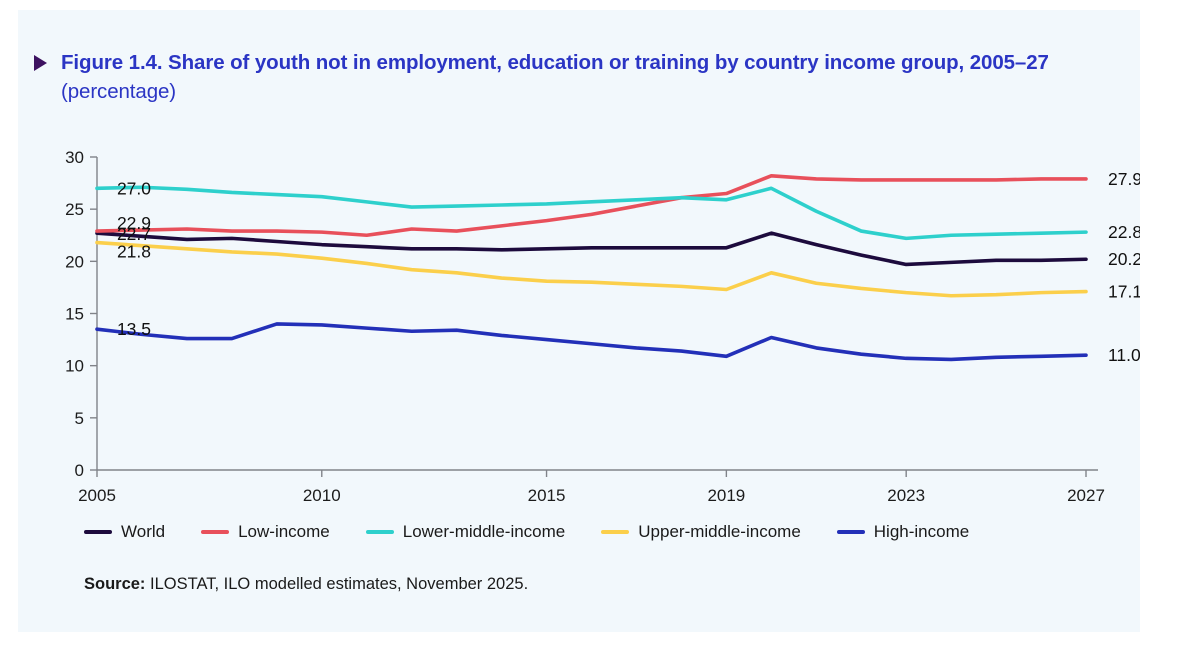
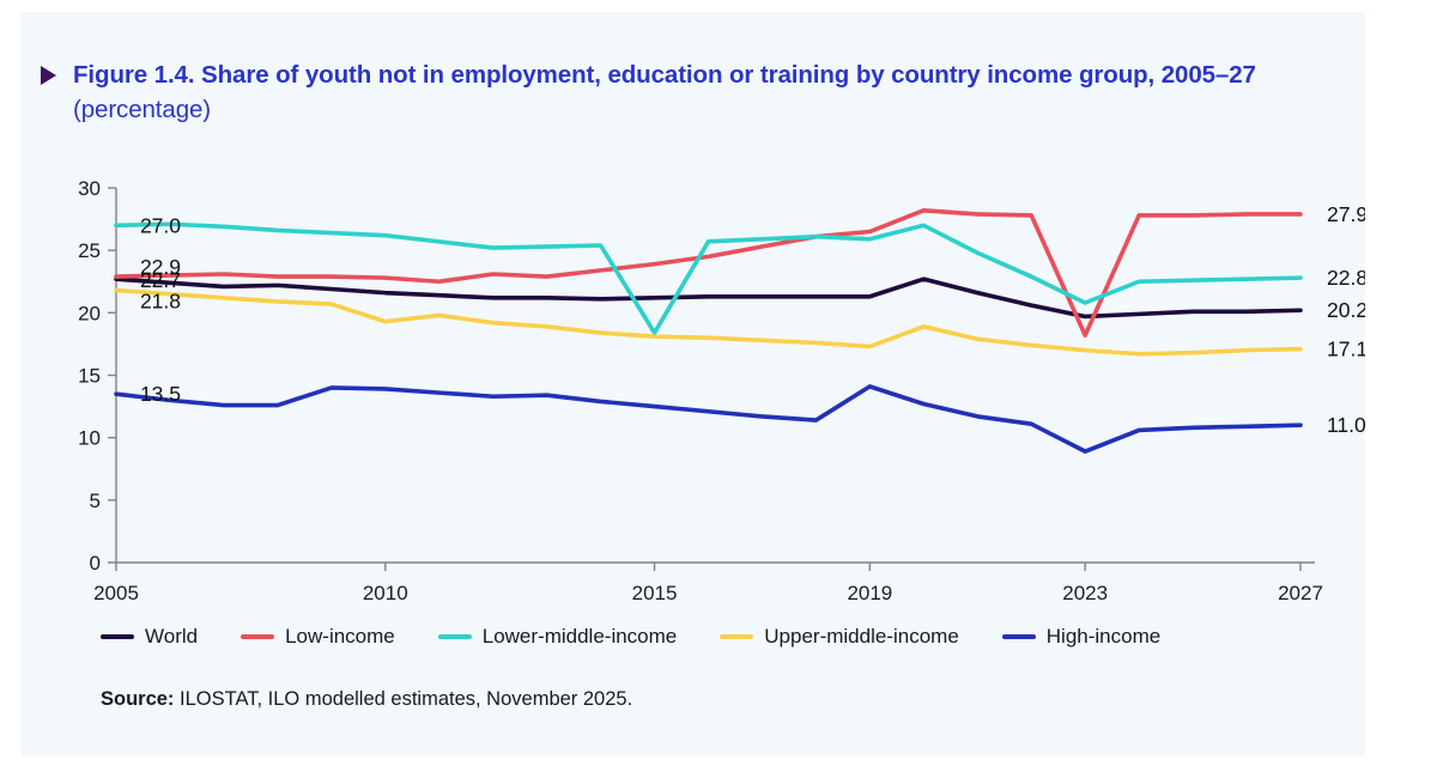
Upper-middle-income/2010: 20.3 -> 19.3
Lower-middle-income/2015: 25.5 -> 18.4
High-income/2019: 10.9 -> 14.1
Low-income/2023: 27.8 -> 18.2
Lower-middle-income/2023: 22.2 -> 20.8
High-income/2023: 10.7 -> 8.9
